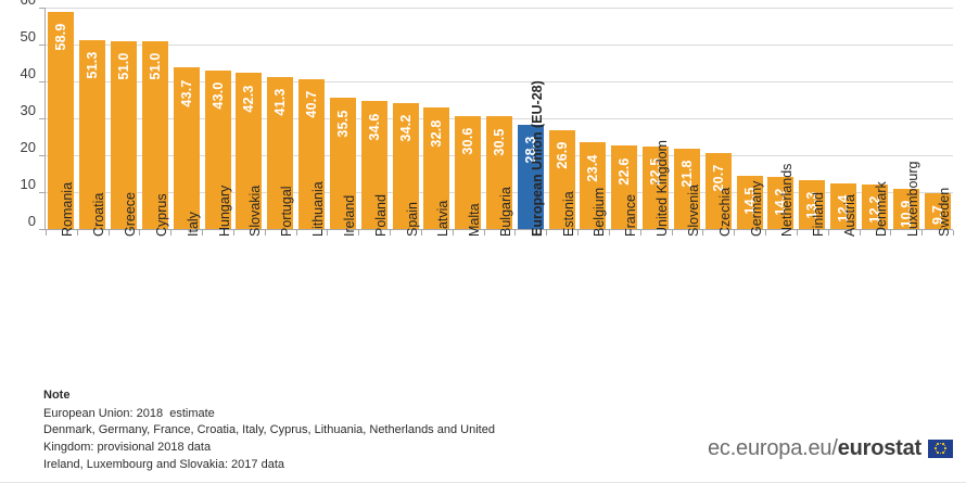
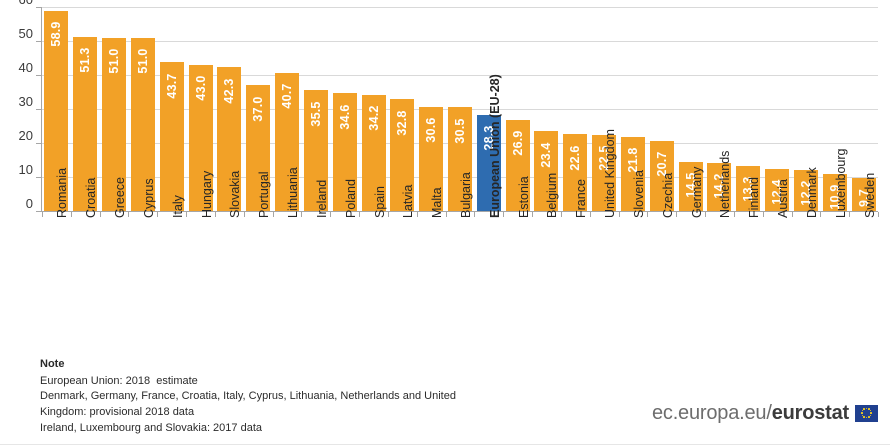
Portugal: 41.3 -> 37.0
